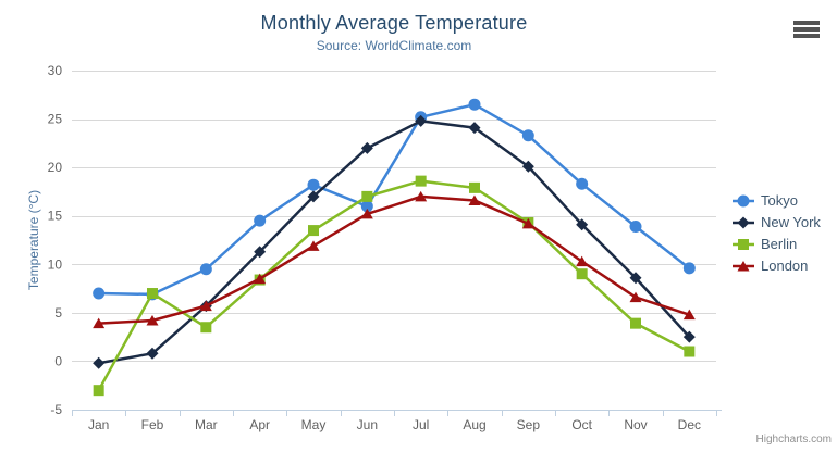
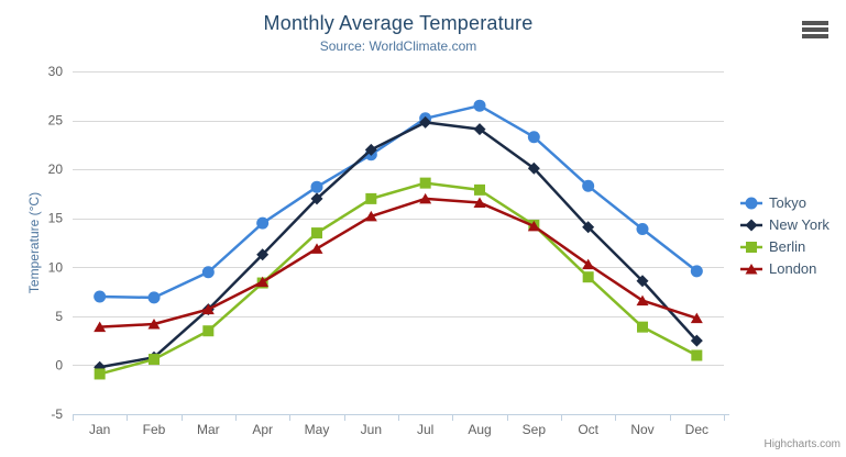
Berlin/Jan: -3 -> -1
Berlin/Feb: 7 -> 1
Tokyo/Jun: 16 -> 22
